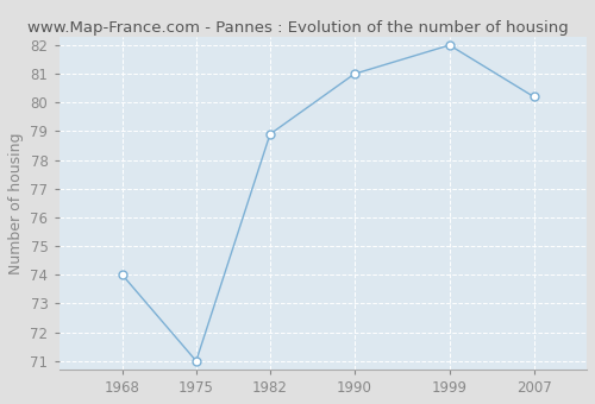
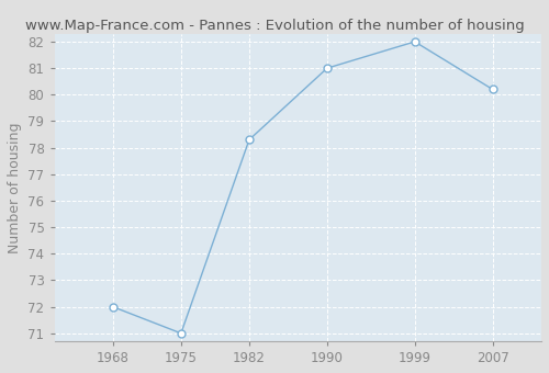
1968: 74.0 -> 72.0
1982: 78.9 -> 78.3
